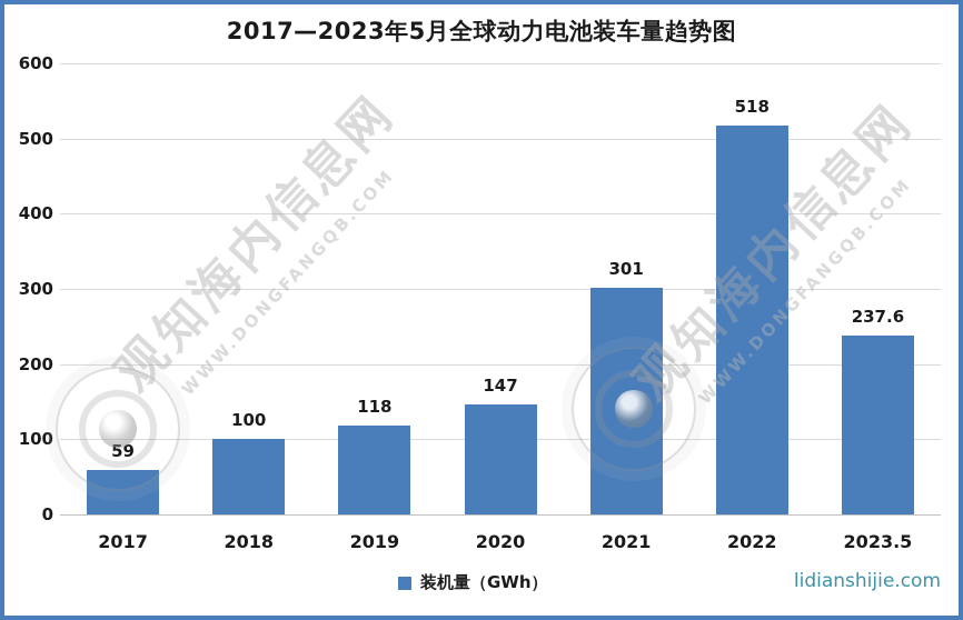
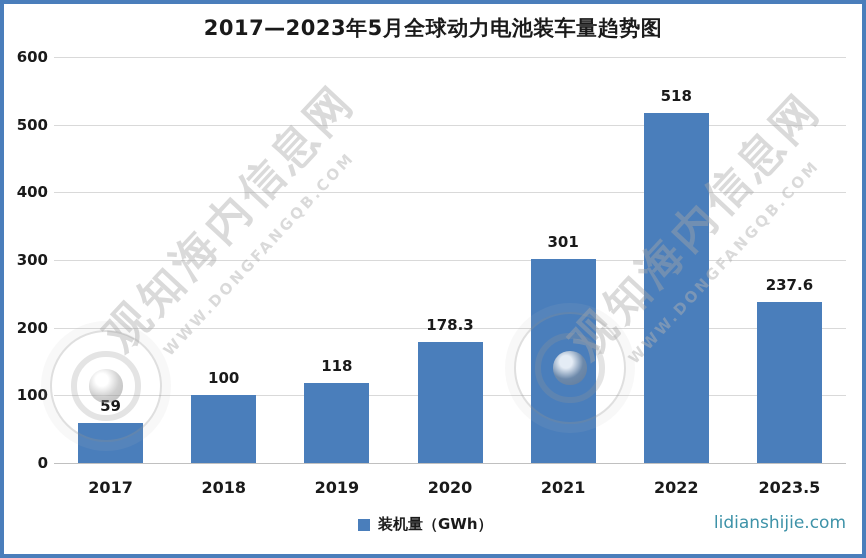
2020: 147 -> 178.3
